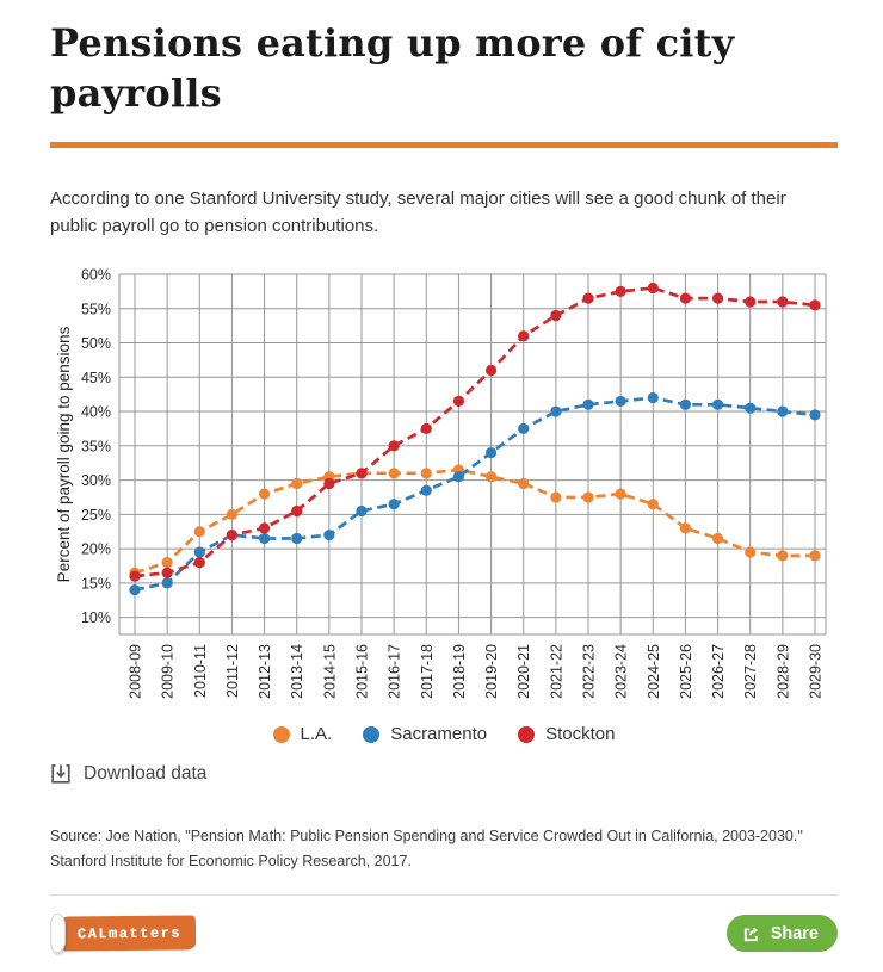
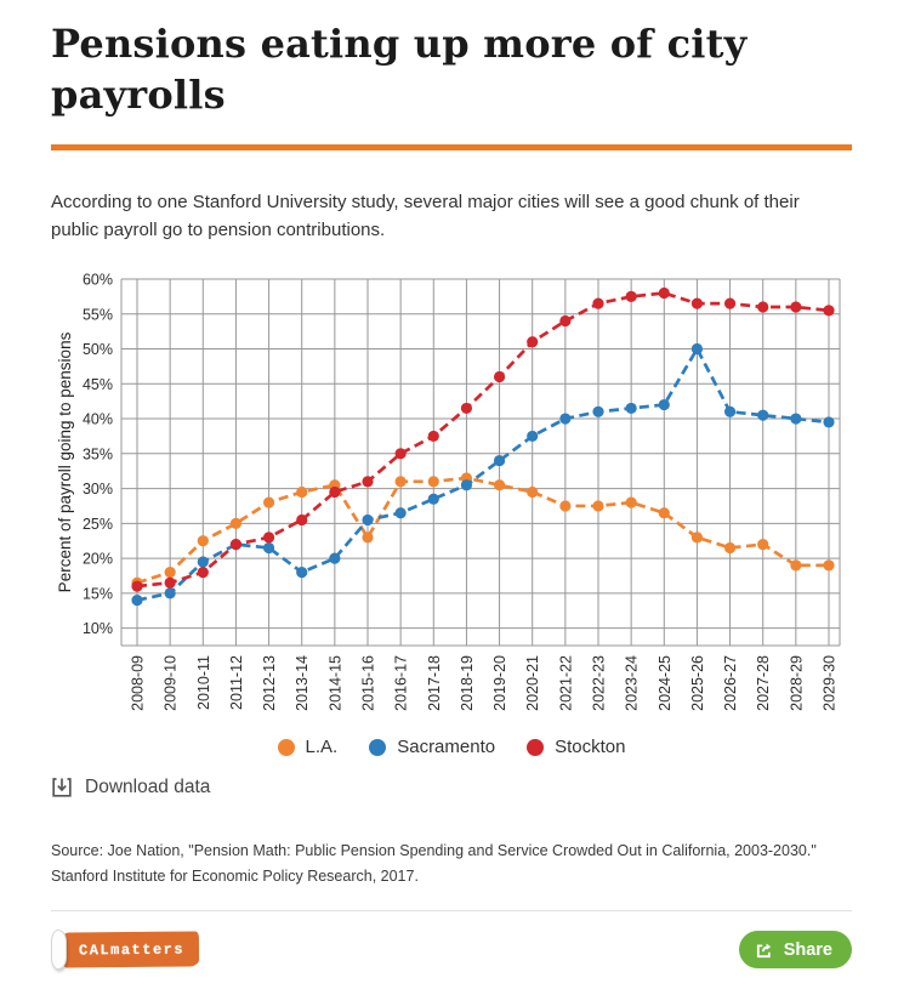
Sacramento/2013-14: 22% -> 18%
Sacramento/2014-15: 22% -> 20%
L.A./2015-16: 31% -> 23%
Sacramento/2025-26: 41% -> 50%
L.A./2027-28: 20% -> 22%
